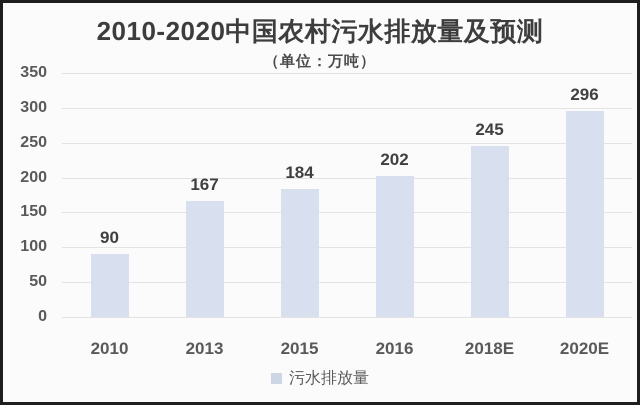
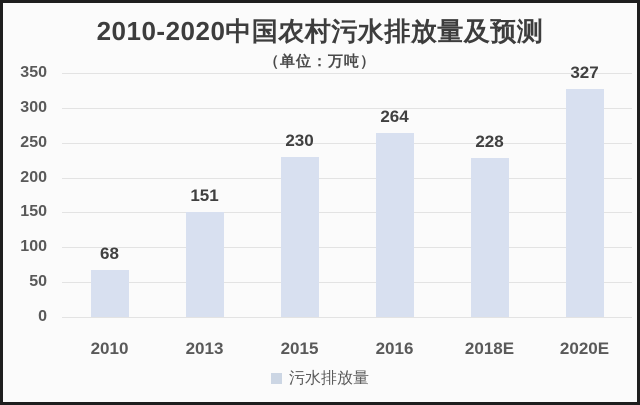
2010: 90 -> 68
2013: 167 -> 151
2015: 184 -> 230
2016: 202 -> 264
2018E: 245 -> 228
2020E: 296 -> 327
